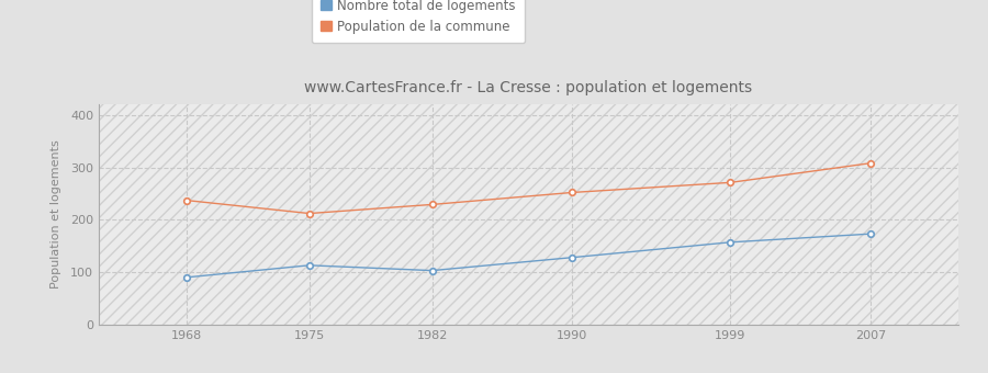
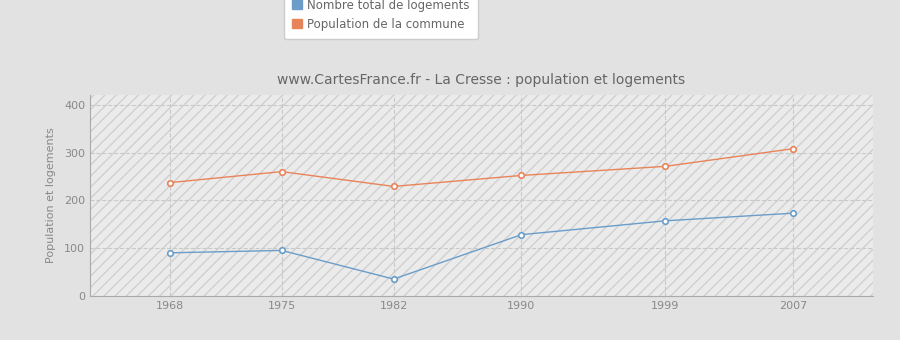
Nombre total de logements/1975: 113 -> 95
Population de la commune/1975: 212 -> 260
Nombre total de logements/1982: 103 -> 35
